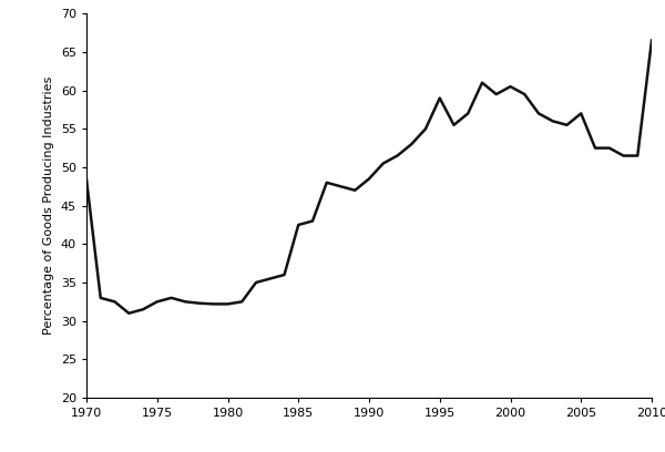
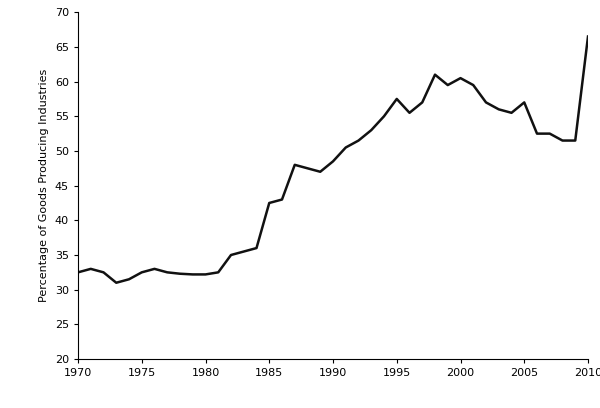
1970: 48.4 -> 32.5
1995: 59.0 -> 57.5
